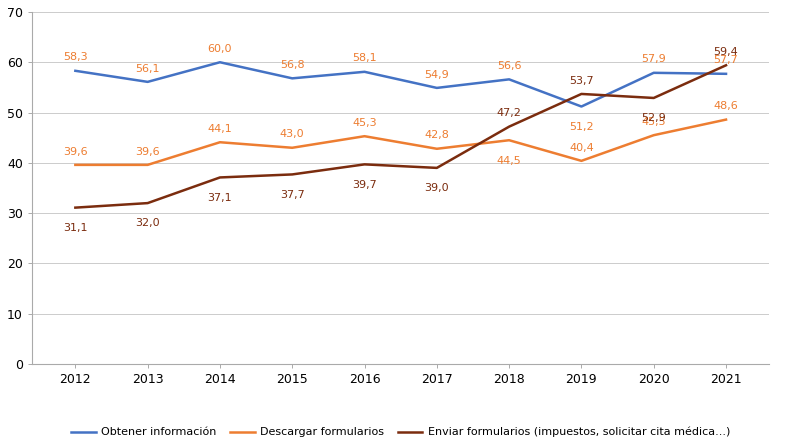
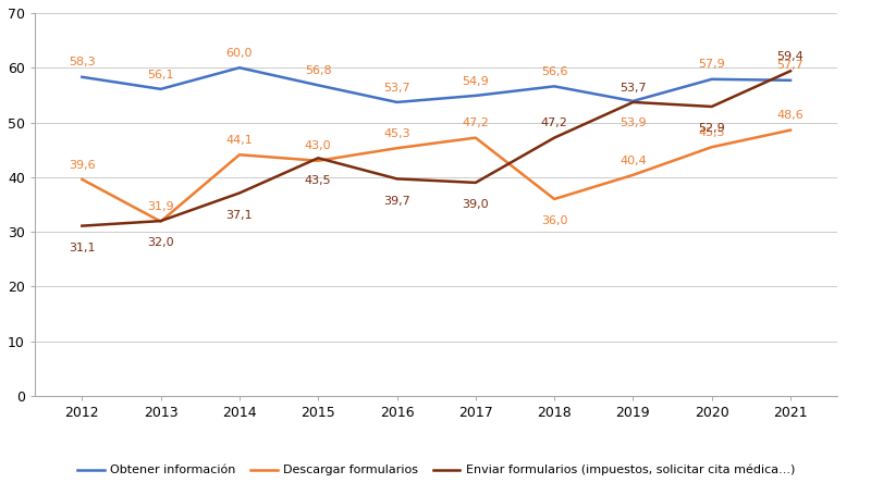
Descargar formularios/2013: 39,6 -> 31,9
Enviar formularios (impuestos, solicitar cita médica...)/2015: 37,7 -> 43,5
Obtener información/2016: 58,1 -> 53,7
Descargar formularios/2017: 42,8 -> 47,2
Descargar formularios/2018: 44,5 -> 36,0
Obtener información/2019: 51,2 -> 53,9
